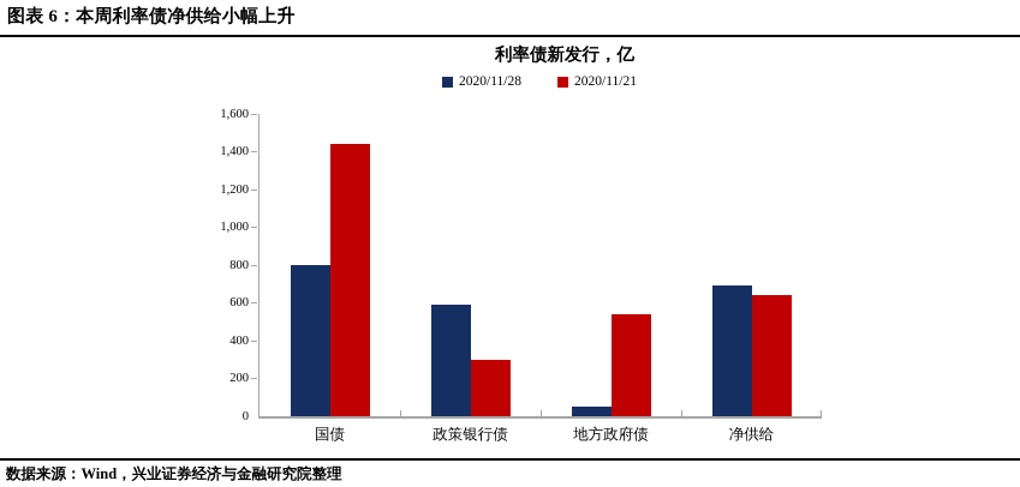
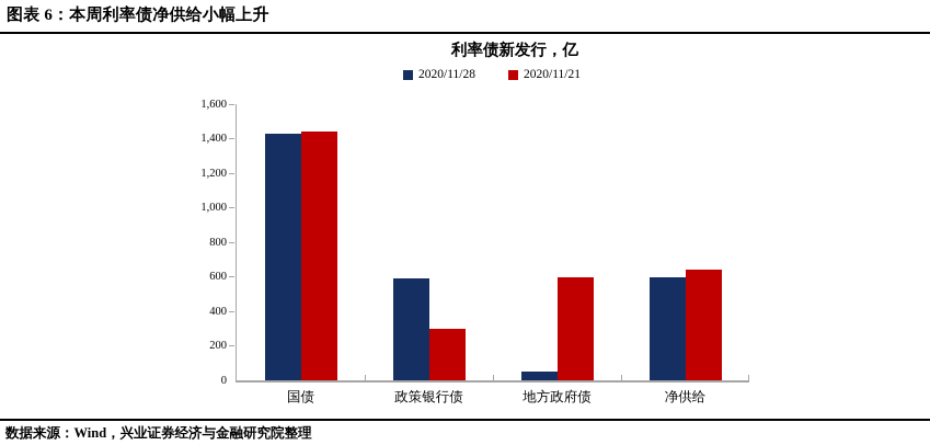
2020/11/28/国债: 800 -> 1430
2020/11/21/地方政府债: 540 -> 600
2020/11/28/净供给: 690 -> 600
